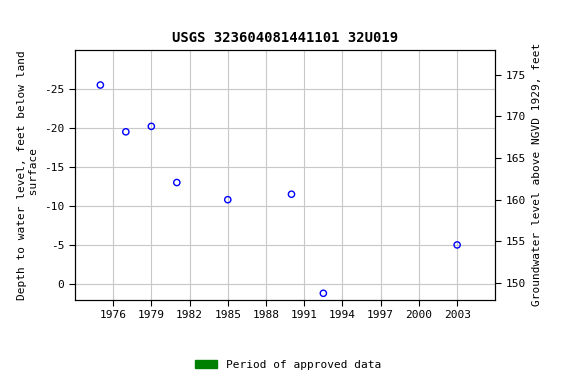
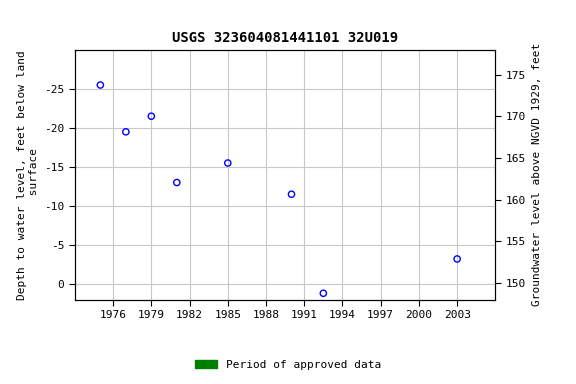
1979: -20.2 -> -21.5
1985: -10.8 -> -15.5
2003: -5.0 -> -3.2
